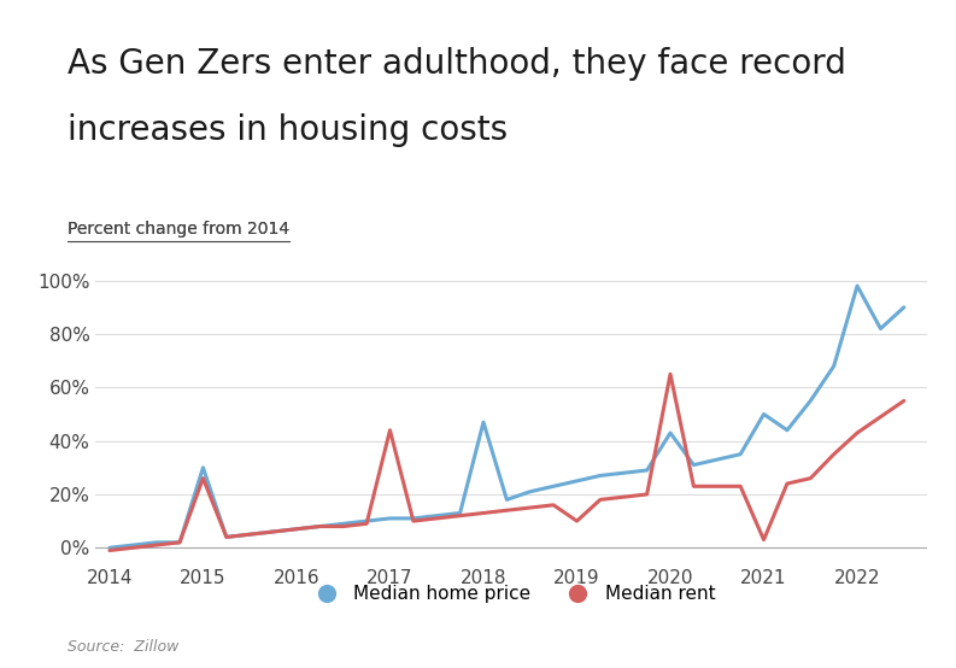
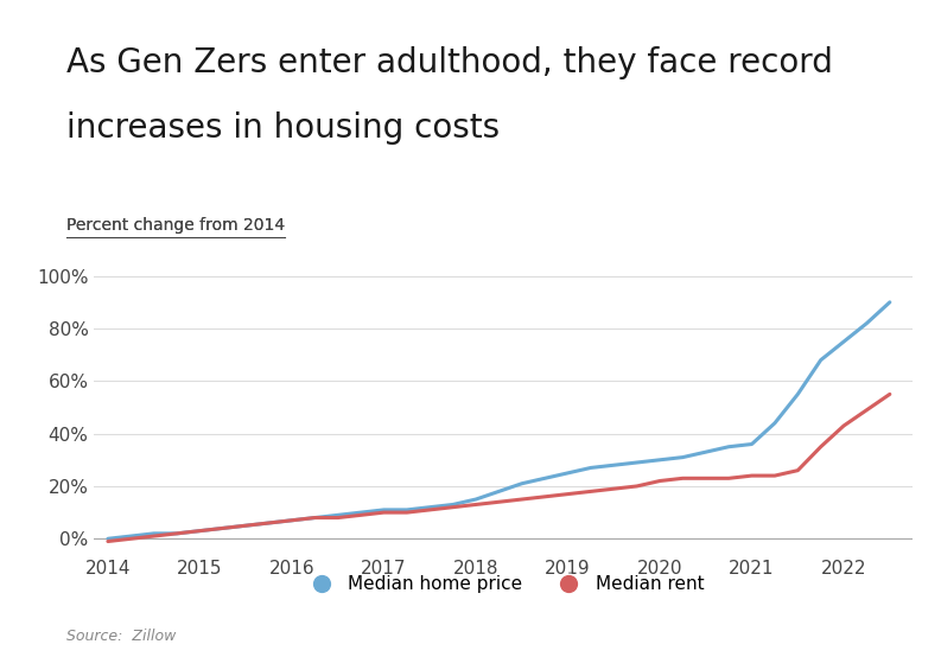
Median home price/2015: 30% -> 3%
Median rent/2015: 26% -> 3%
Median rent/2017: 44% -> 10%
Median home price/2018: 47% -> 15%
Median rent/2019: 10% -> 17%
Median home price/2020: 43% -> 30%
Median rent/2020: 65% -> 22%
Median home price/2021: 50% -> 36%
Median rent/2021: 3% -> 24%
Median home price/2022: 98% -> 75%
